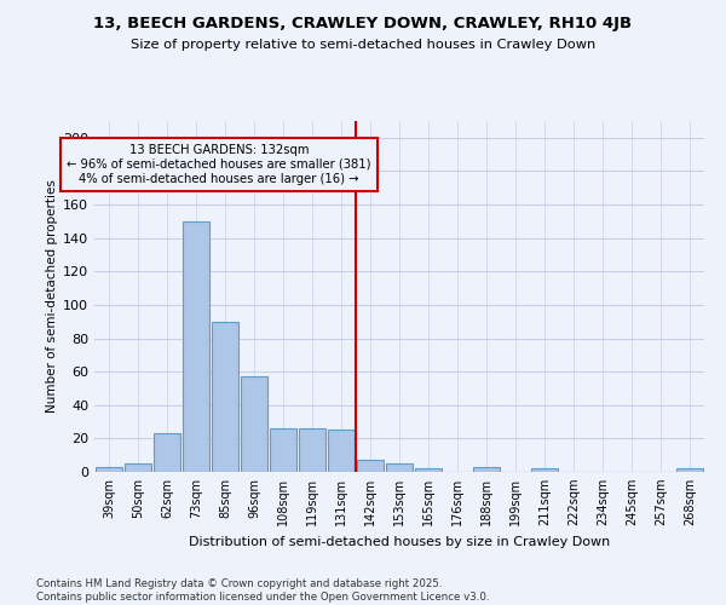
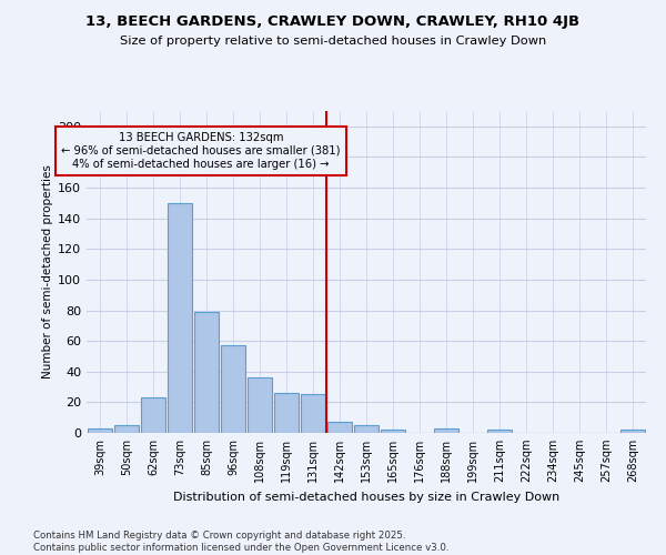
85sqm: 90 -> 79
108sqm: 26 -> 36
